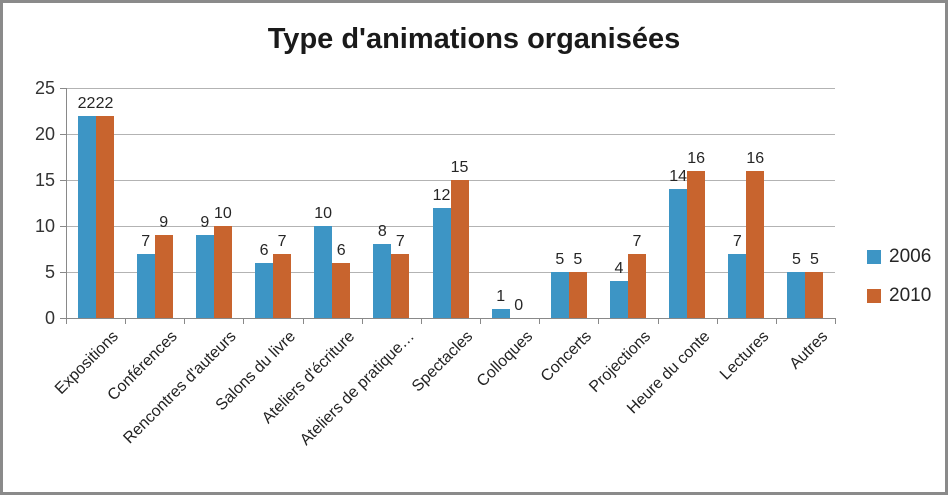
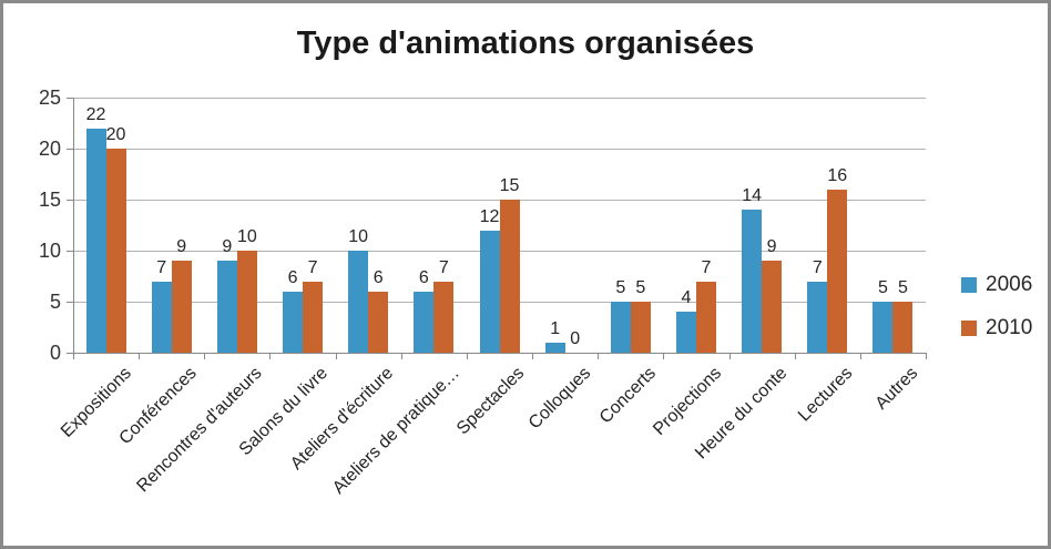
2010/Expositions: 22 -> 20
2006/Ateliers de pratique…: 8 -> 6
2010/Heure du conte: 16 -> 9
